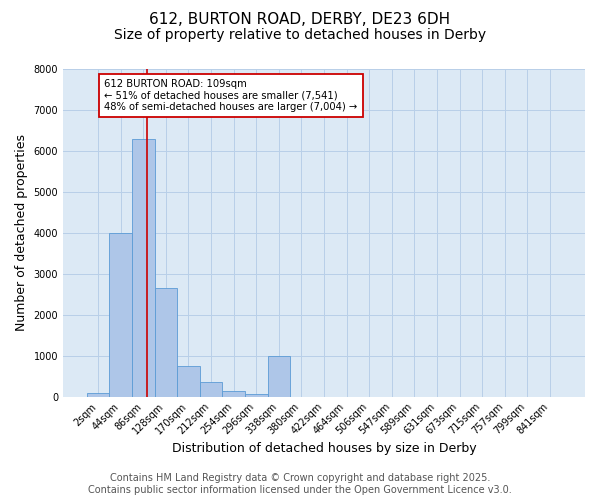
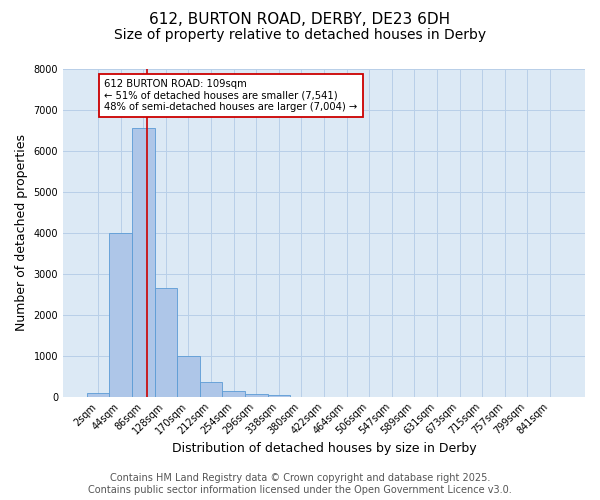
86sqm: 6300 -> 6550
170sqm: 750 -> 1000
338sqm: 1000 -> 50
